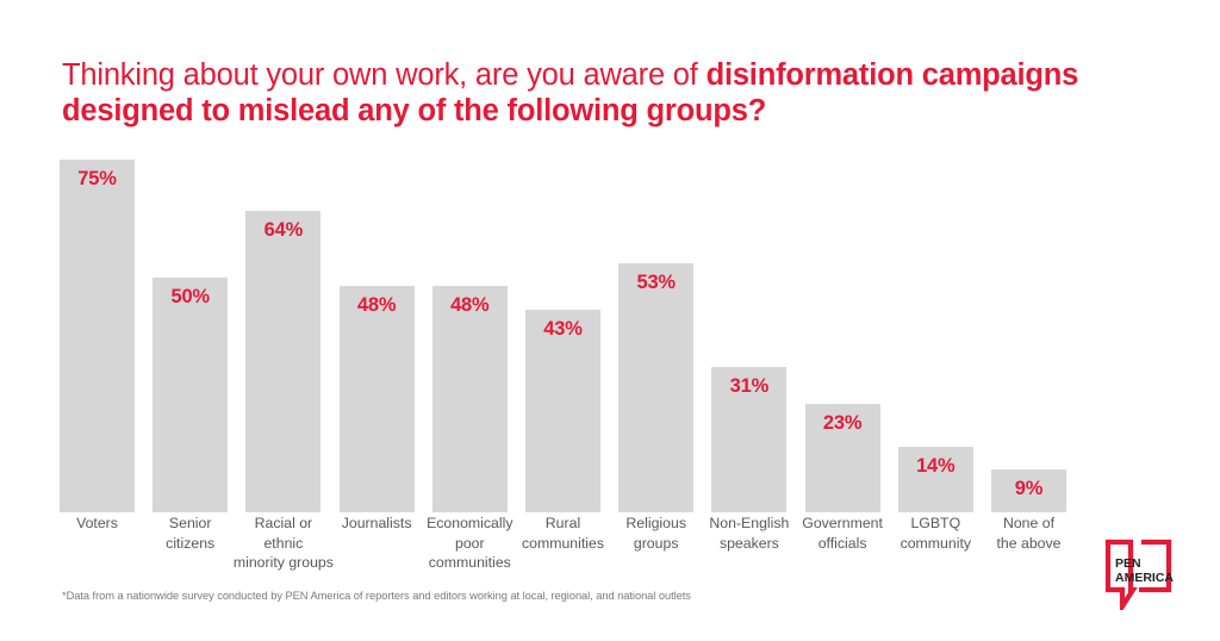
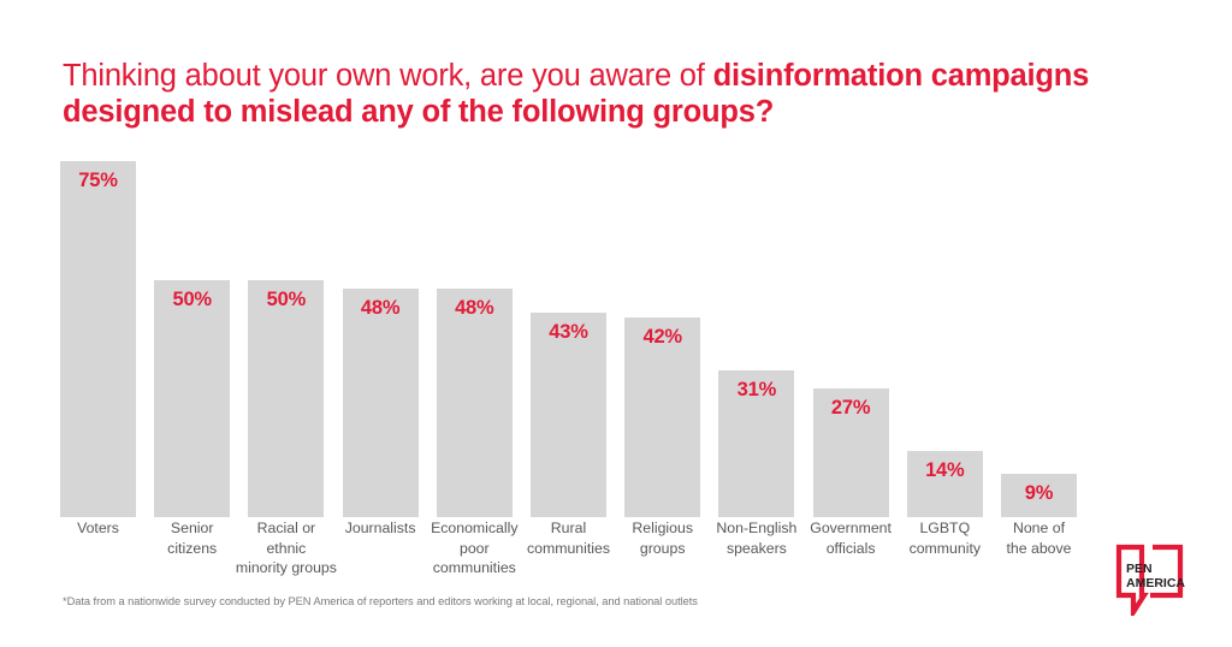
Racial or ethnic minority groups: 64% -> 50%
Religious groups: 53% -> 42%
Government officials: 23% -> 27%
